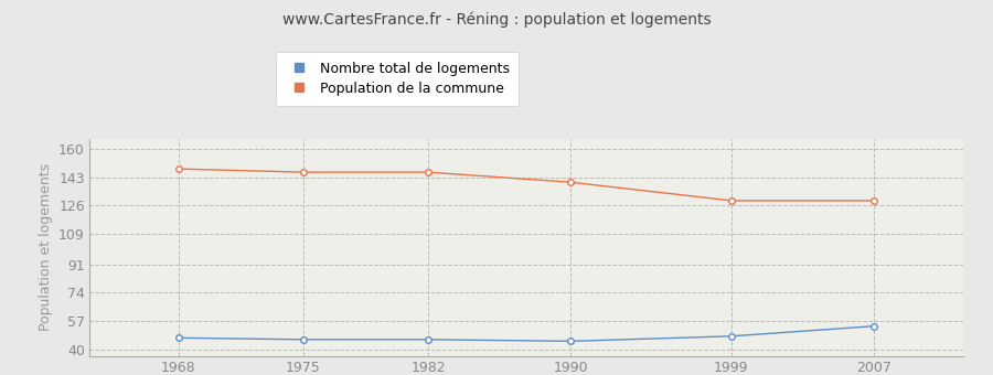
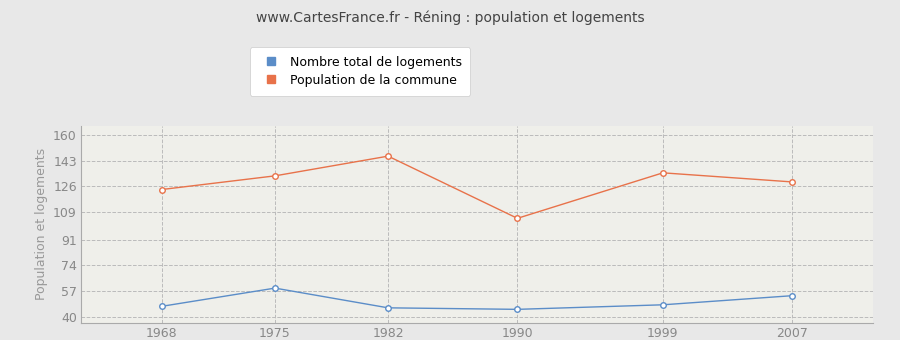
Population de la commune/1968: 148 -> 124
Nombre total de logements/1975: 46 -> 59
Population de la commune/1975: 146 -> 133
Population de la commune/1990: 140 -> 105
Population de la commune/1999: 129 -> 135
